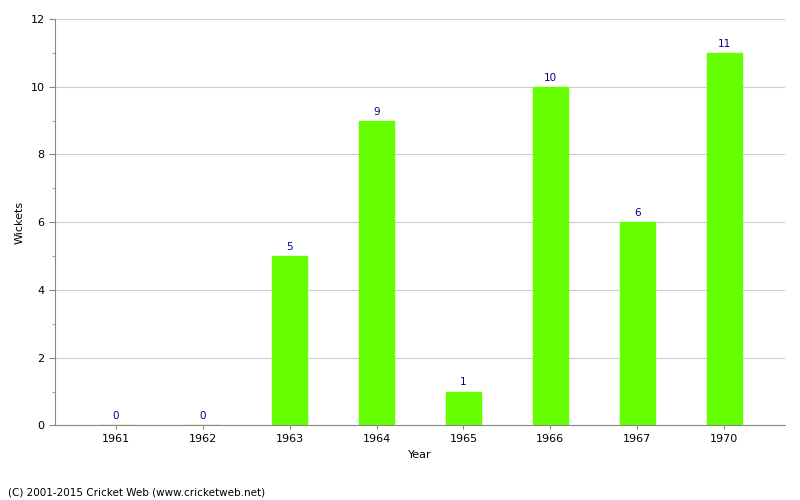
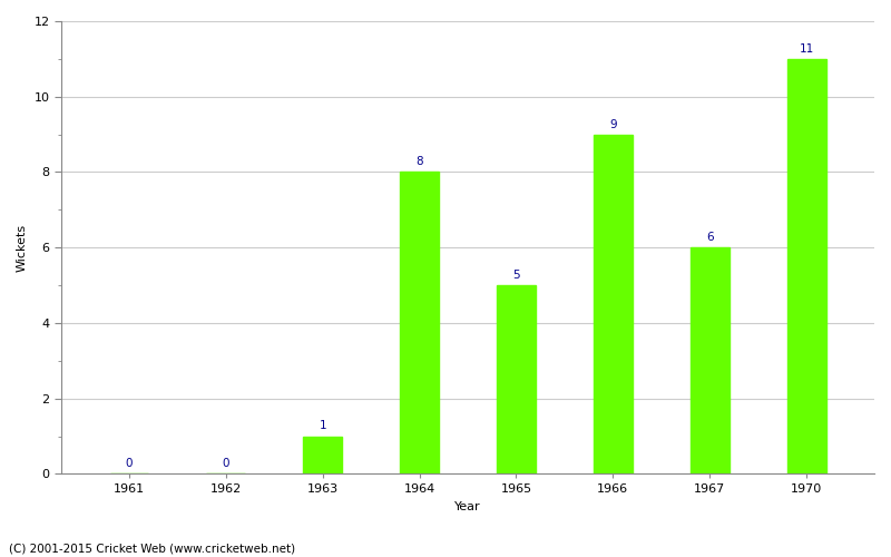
1963: 5 -> 1
1964: 9 -> 8
1965: 1 -> 5
1966: 10 -> 9
